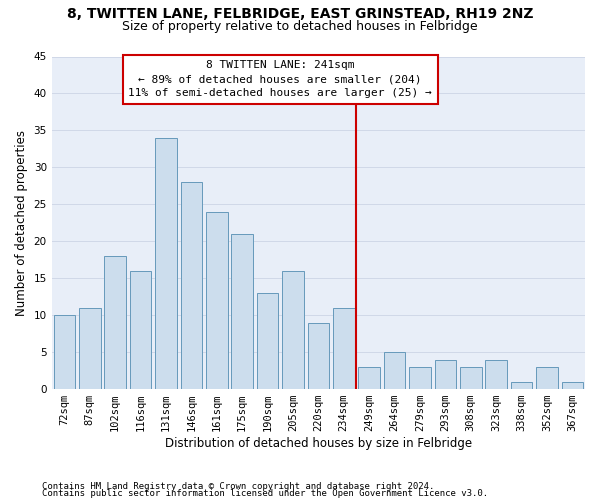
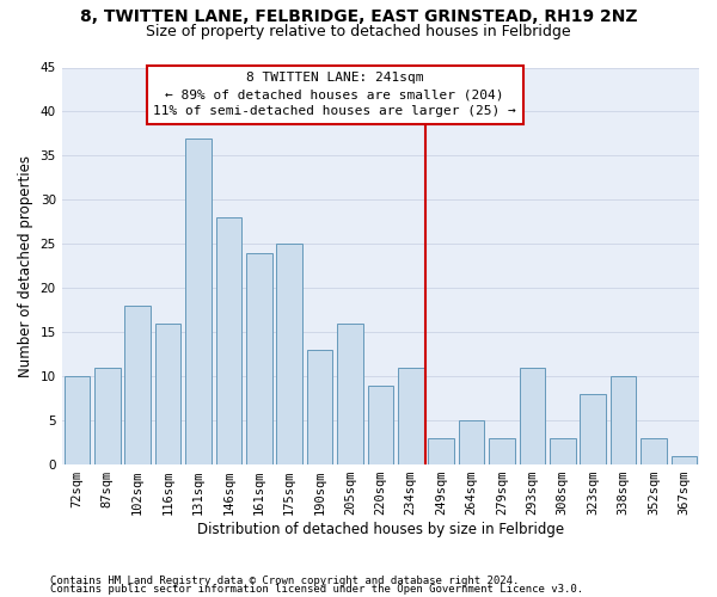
131sqm: 34 -> 37
175sqm: 21 -> 25
293sqm: 4 -> 11
323sqm: 4 -> 8
338sqm: 1 -> 10
